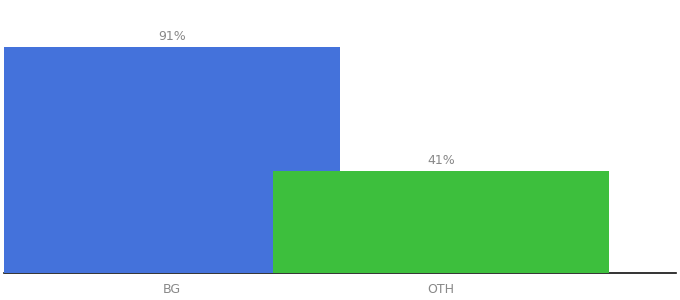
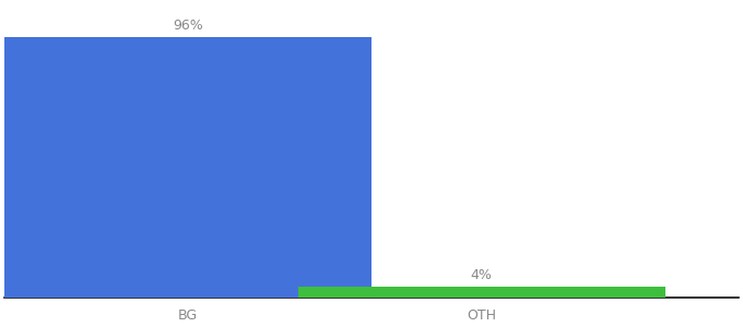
BG: 91% -> 96%
OTH: 41% -> 4%
